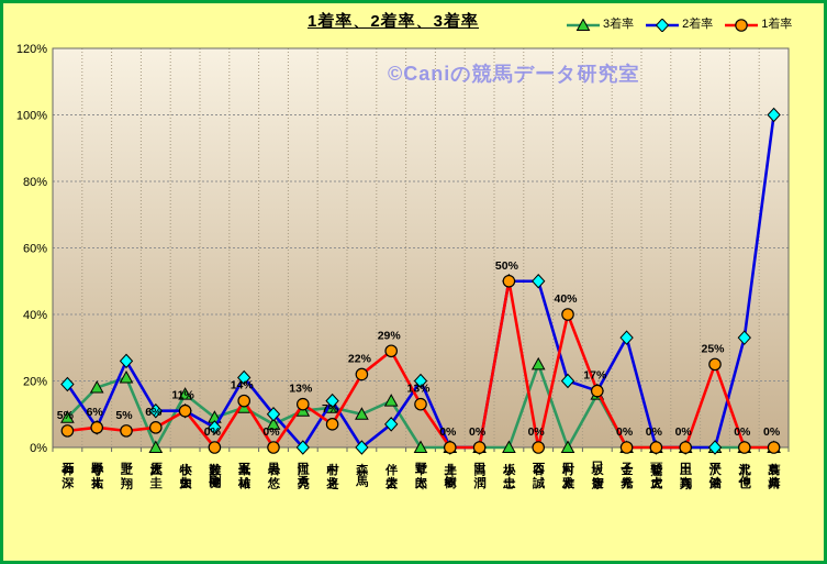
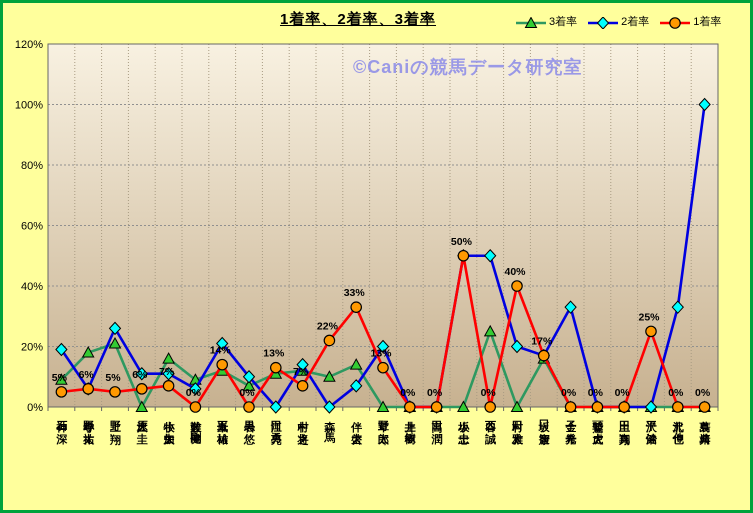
1着率/小牧 加矢太: 11% -> 7%
1着率/伴 啓太: 29% -> 33%
